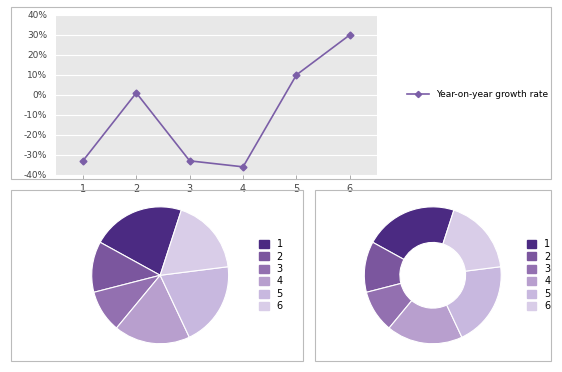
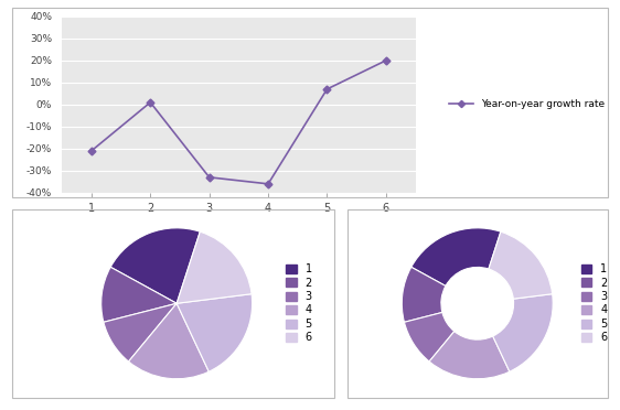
1: -33% -> -21%
5: 10% -> 7%
6: 30% -> 20%
